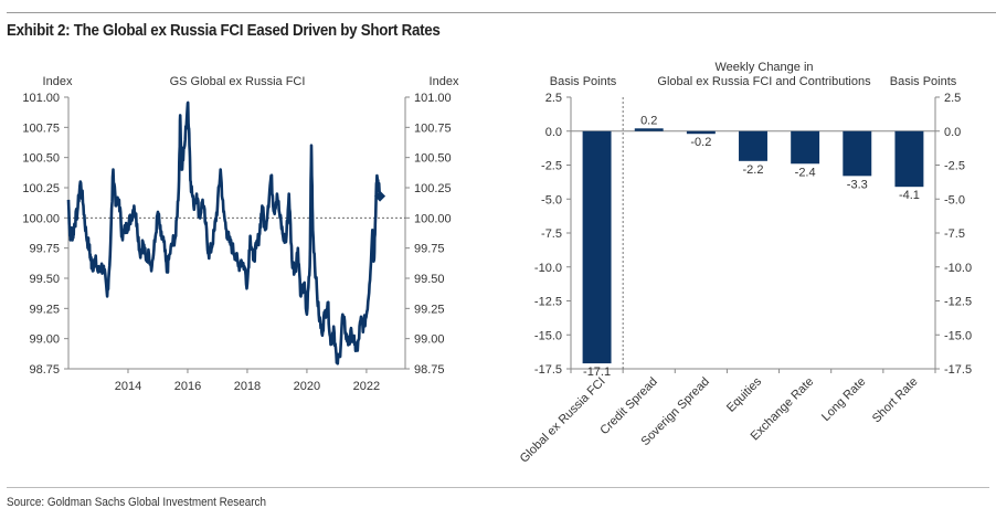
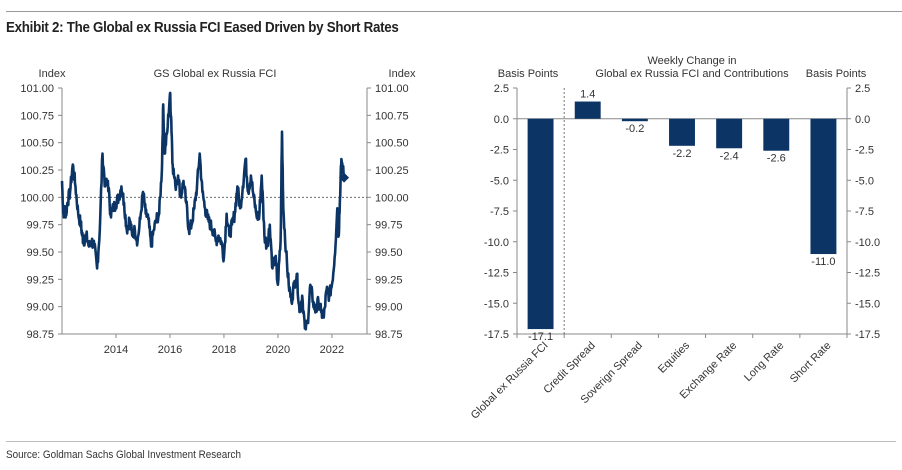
Weekly Change in Global ex Russia FCI and Contributions/Credit Spread: 0.2 -> 1.4
Weekly Change in Global ex Russia FCI and Contributions/Long Rate: -3.3 -> -2.6
Weekly Change in Global ex Russia FCI and Contributions/Short Rate: -4.1 -> -11.0
